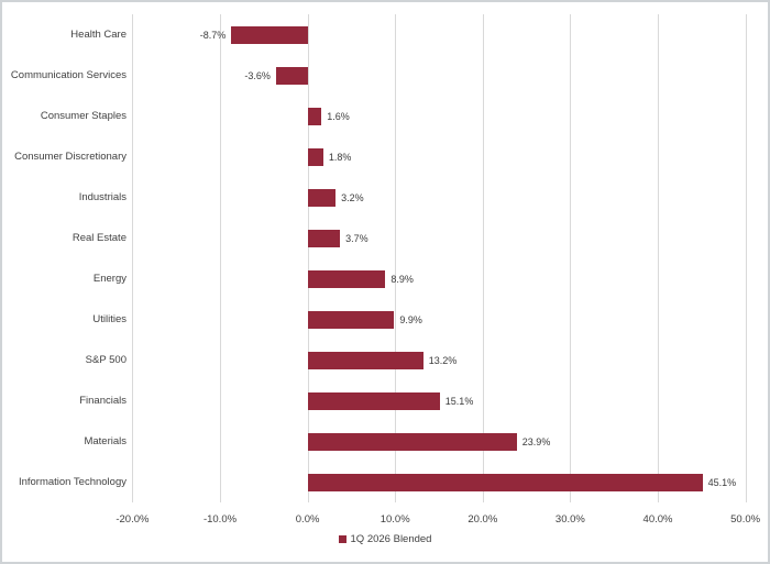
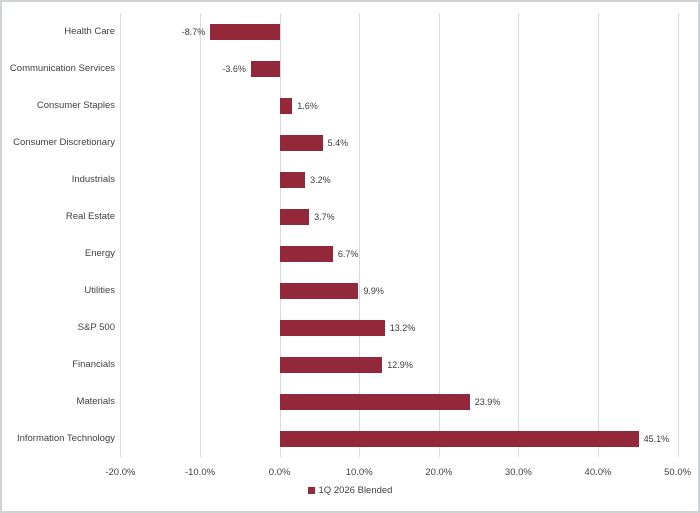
Consumer Discretionary: 1.8% -> 5.4%
Energy: 8.9% -> 6.7%
Financials: 15.1% -> 12.9%
